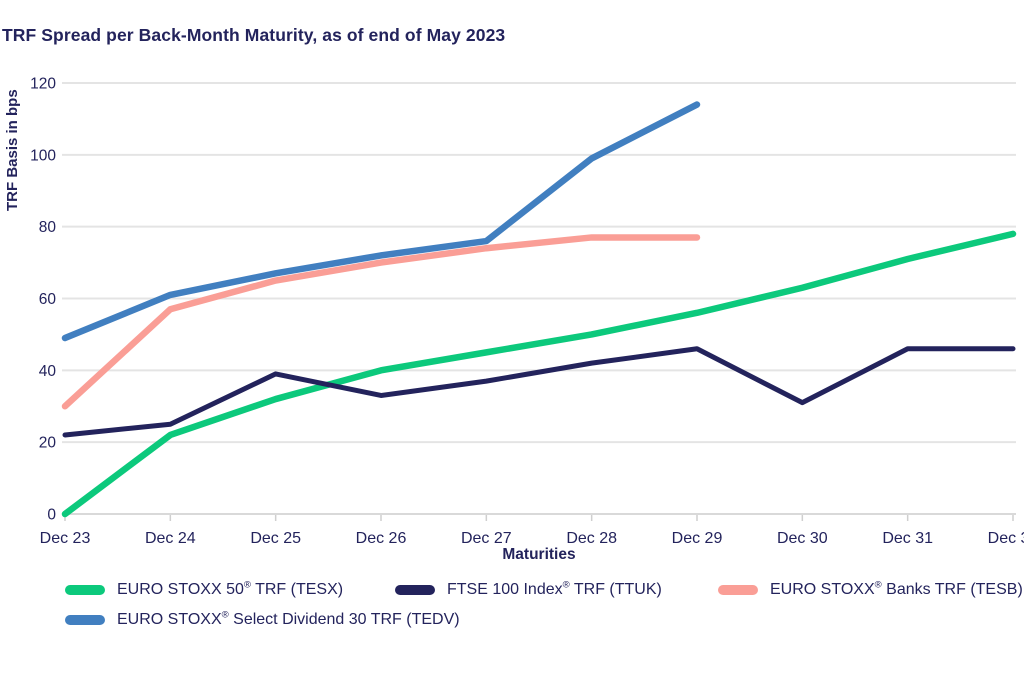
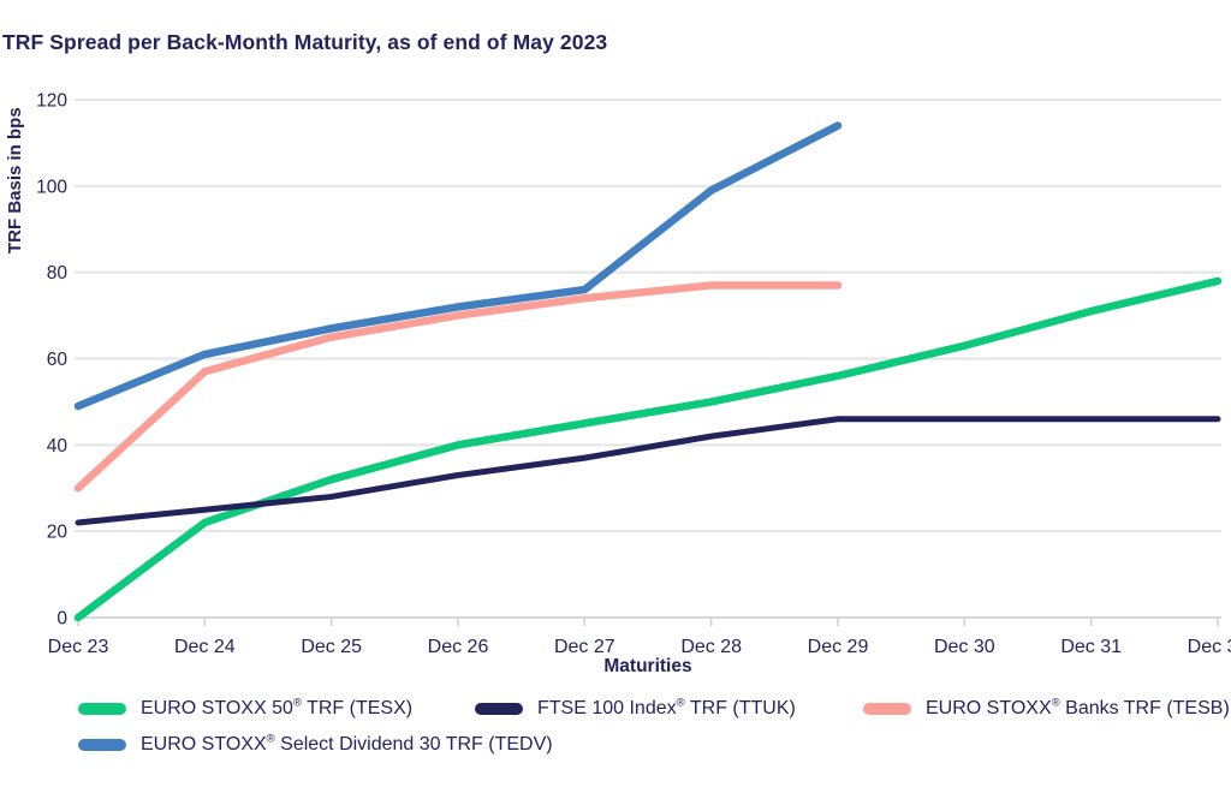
FTSE 100 Index® TRF (TTUK)/Dec 25: 39 -> 28
FTSE 100 Index® TRF (TTUK)/Dec 30: 31 -> 46
